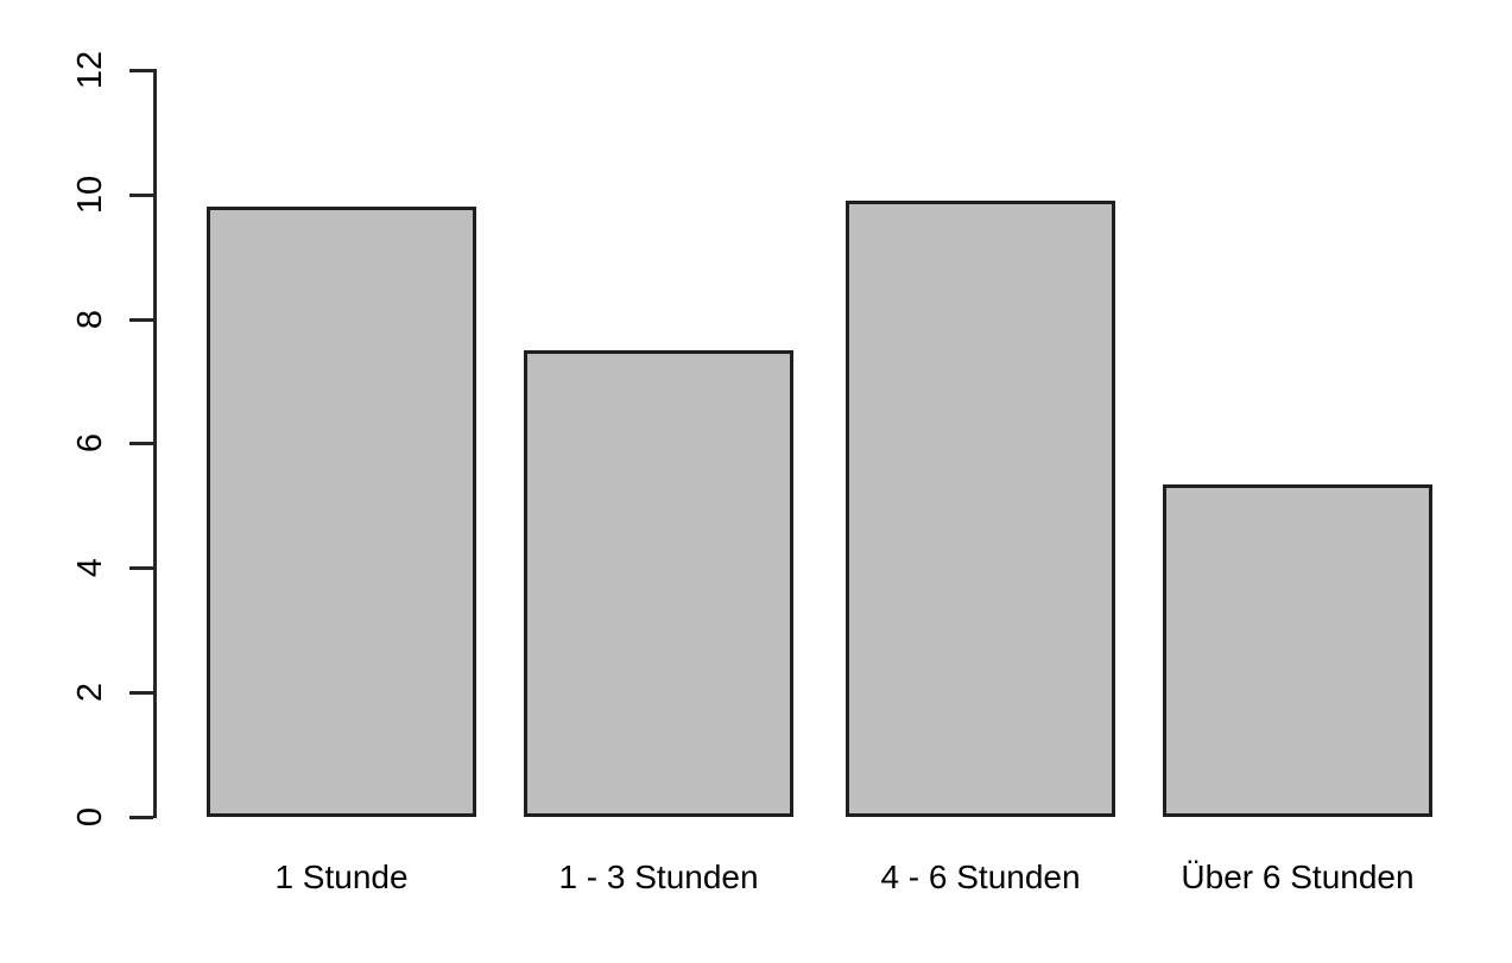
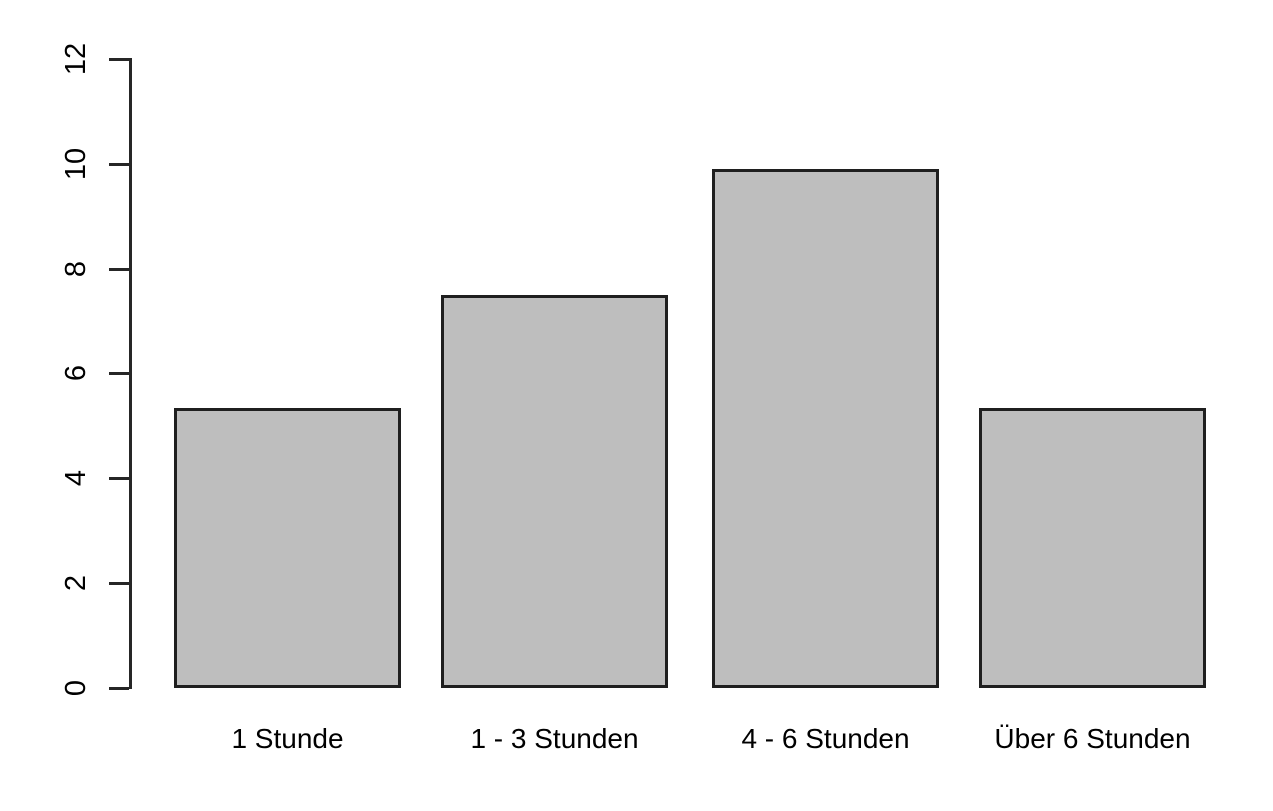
1 Stunde: 9.8 -> 5.3
